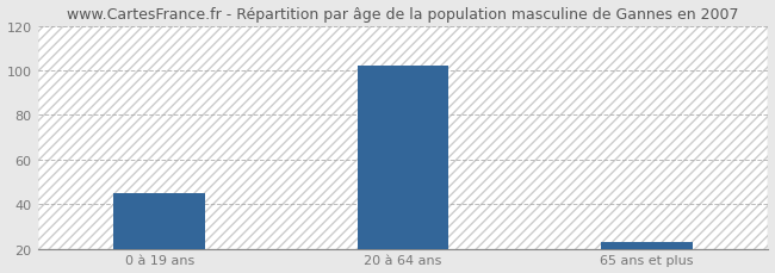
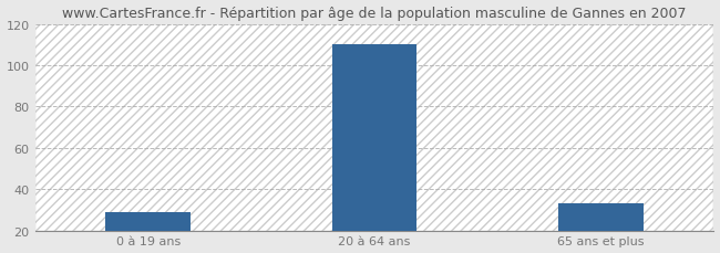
0 à 19 ans: 45 -> 29
20 à 64 ans: 102 -> 110
65 ans et plus: 23 -> 33
